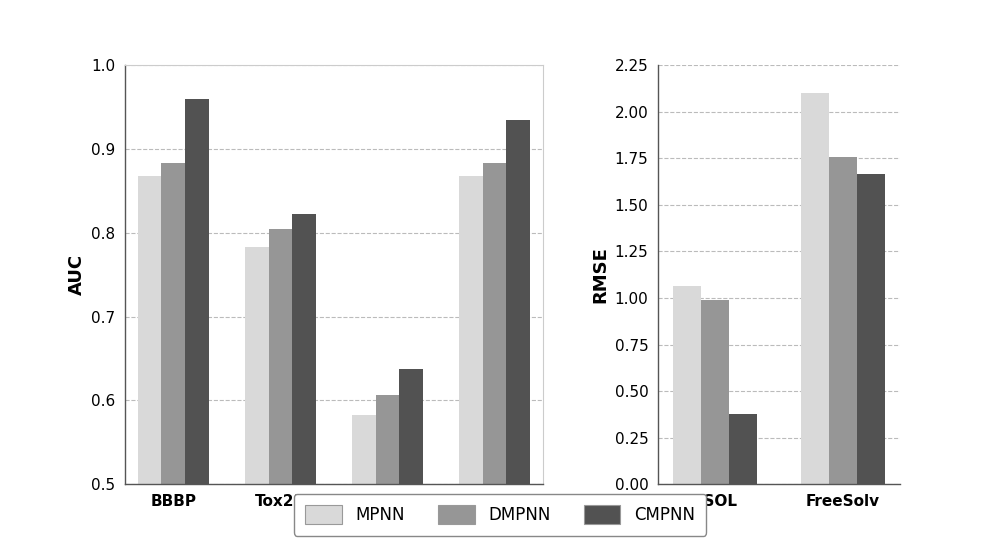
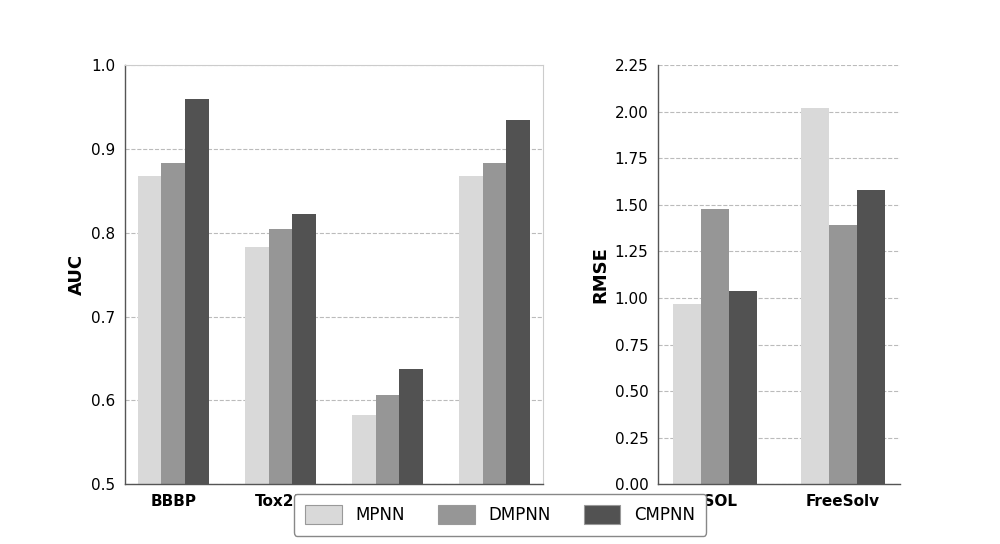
MPNN/ESOL: 1.06 -> 0.97
DMPNN/ESOL: 0.99 -> 1.48
CMPNN/ESOL: 0.38 -> 1.04
MPNN/FreeSolv: 2.10 -> 2.02
DMPNN/FreeSolv: 1.76 -> 1.39
CMPNN/FreeSolv: 1.67 -> 1.58
